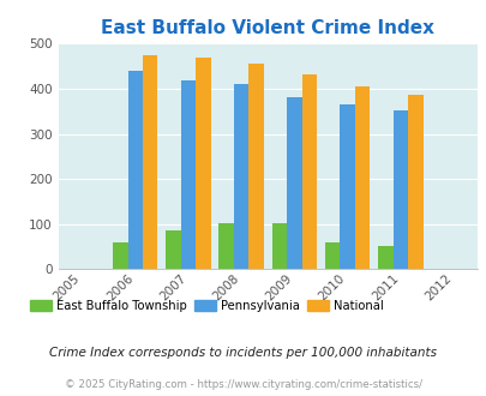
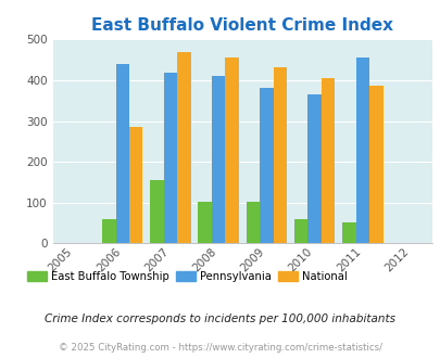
National/2006: 474 -> 285
East Buffalo Township/2007: 85 -> 155
Pennsylvania/2011: 353 -> 455
